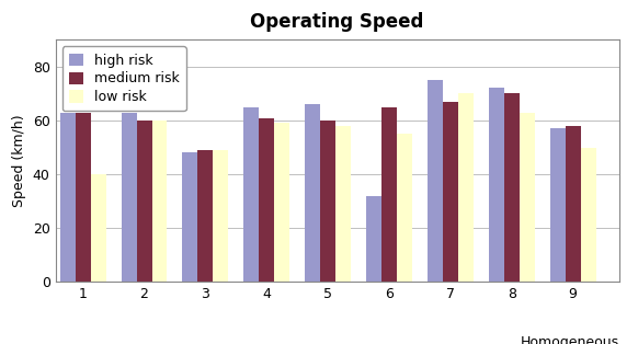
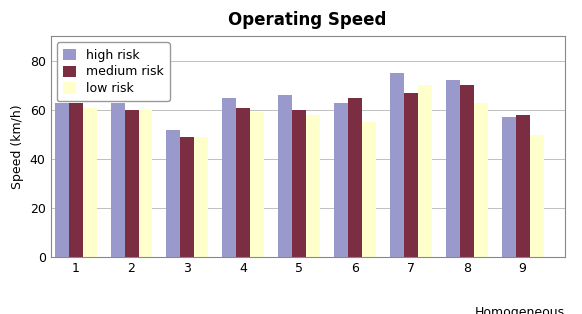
low risk/1: 40 -> 61
high risk/3: 48 -> 52
high risk/6: 32 -> 63
